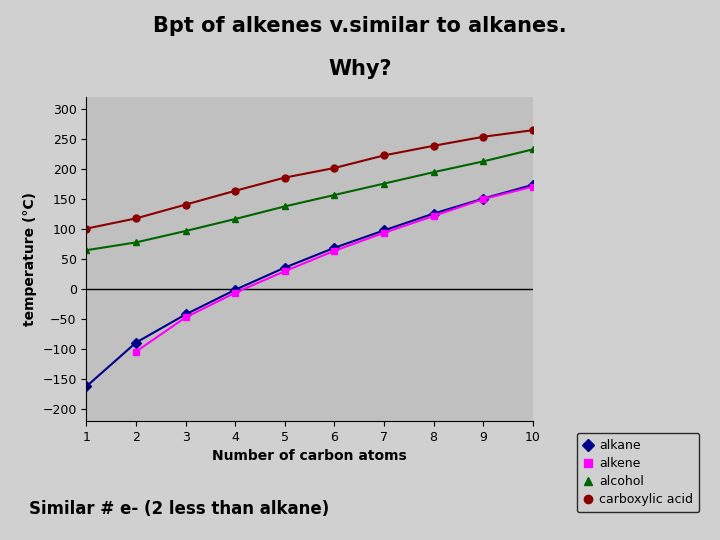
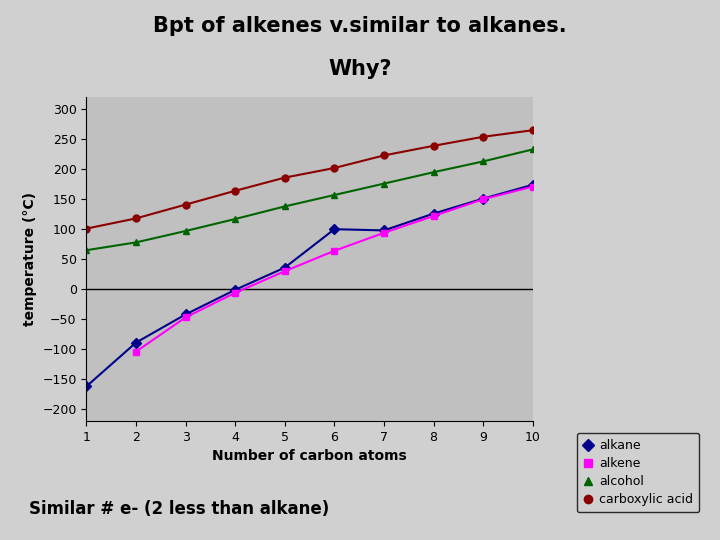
alkane/6: 69 -> 100
